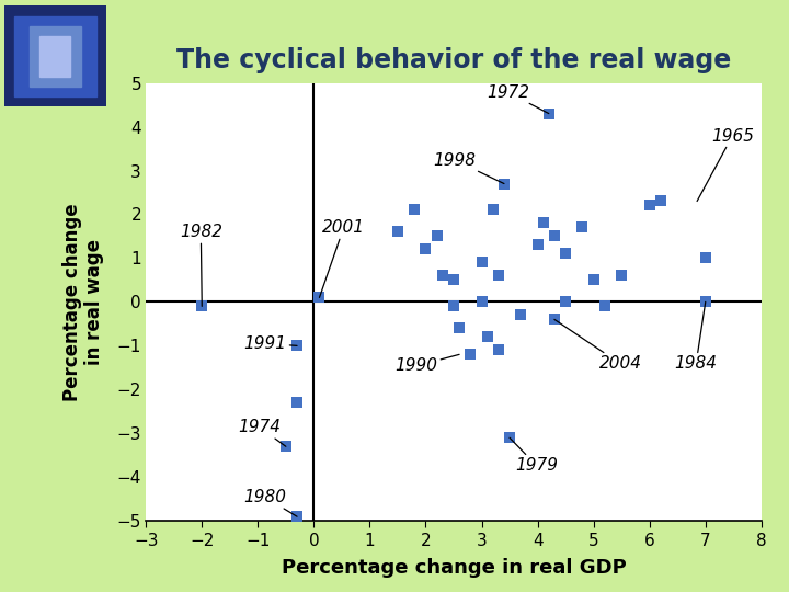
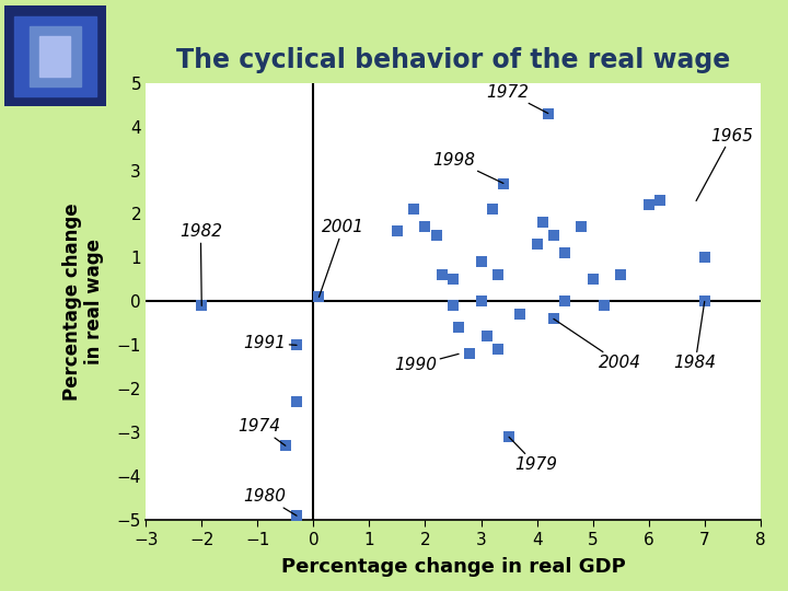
2: 1.2 -> 1.7
